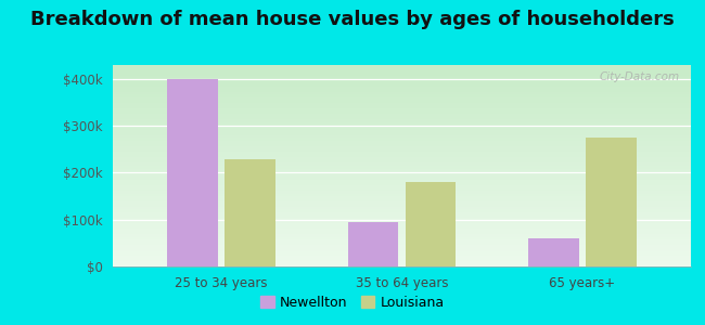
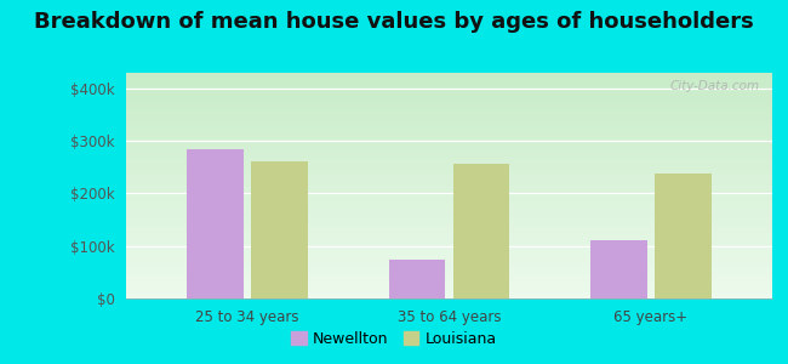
Newellton/25 to 34 years: $400k -> $285k
Louisiana/25 to 34 years: $230k -> $262k
Newellton/35 to 64 years: $95k -> $75k
Louisiana/35 to 64 years: $180k -> $257k
Newellton/65 years+: $60k -> $112k
Louisiana/65 years+: $275k -> $238k
